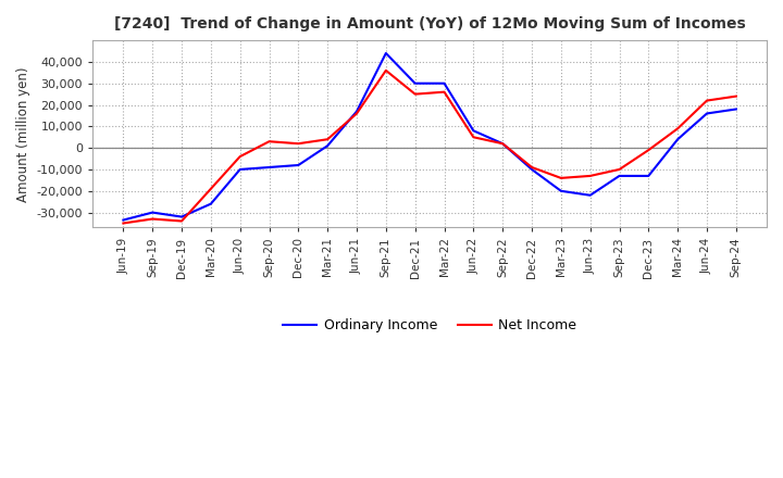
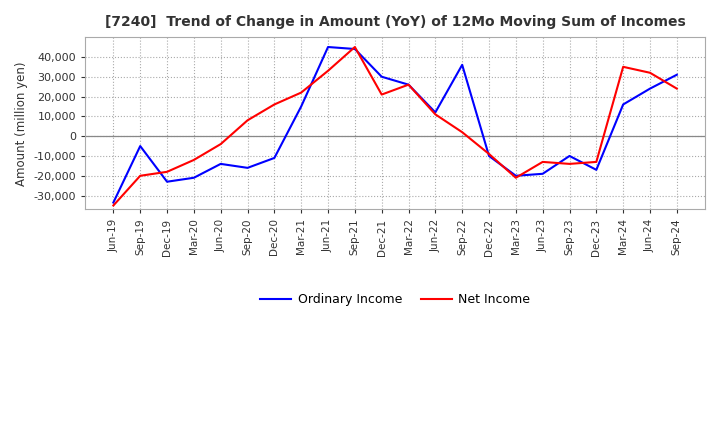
Ordinary Income/Sep-19: -30,000 -> -5,000
Net Income/Sep-19: -33,000 -> -20,000
Ordinary Income/Dec-19: -32,000 -> -23,000
Net Income/Dec-19: -34,000 -> -18,000
Ordinary Income/Mar-20: -26,000 -> -21,000
Net Income/Mar-20: -19,000 -> -12,000
Ordinary Income/Jun-20: -10,000 -> -14,000
Ordinary Income/Sep-20: -9,000 -> -16,000
Net Income/Sep-20: 3,000 -> 8,000
Ordinary Income/Dec-20: -8,000 -> -11,000
Net Income/Dec-20: 2,000 -> 16,000
Ordinary Income/Mar-21: 1,000 -> 15,000
Net Income/Mar-21: 4,000 -> 22,000
Ordinary Income/Jun-21: 17,000 -> 45,000
Net Income/Jun-21: 16,000 -> 33,000
Net Income/Sep-21: 36,000 -> 45,000
Net Income/Dec-21: 25,000 -> 21,000
Ordinary Income/Mar-22: 30,000 -> 26,000
Ordinary Income/Jun-22: 8,000 -> 12,000
Net Income/Jun-22: 5,000 -> 11,000
Ordinary Income/Sep-22: 2,000 -> 36,000
Net Income/Mar-23: -14,000 -> -21,000
Ordinary Income/Jun-23: -22,000 -> -19,000
Ordinary Income/Sep-23: -13,000 -> -10,000
Net Income/Sep-23: -10,000 -> -14,000
Ordinary Income/Dec-23: -13,000 -> -17,000
Net Income/Dec-23: -1,000 -> -13,000
Ordinary Income/Mar-24: 4,000 -> 16,000
Net Income/Mar-24: 9,000 -> 35,000
Ordinary Income/Jun-24: 16,000 -> 24,000
Net Income/Jun-24: 22,000 -> 32,000
Ordinary Income/Sep-24: 18,000 -> 31,000
